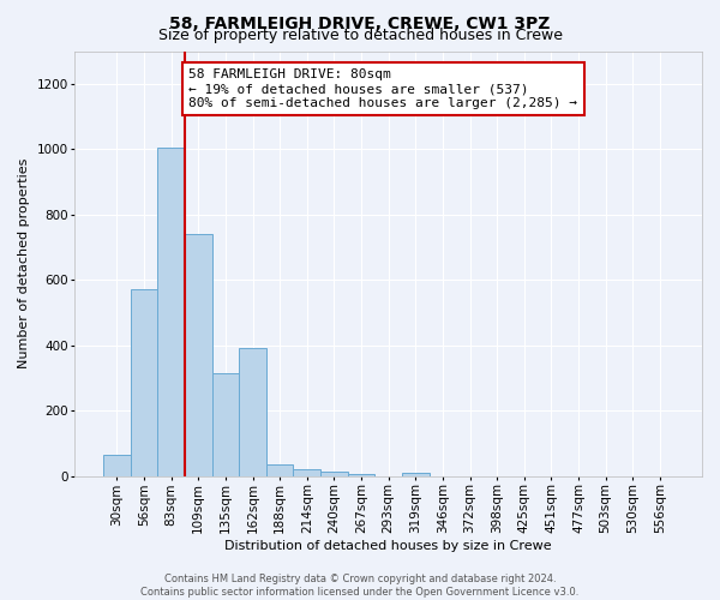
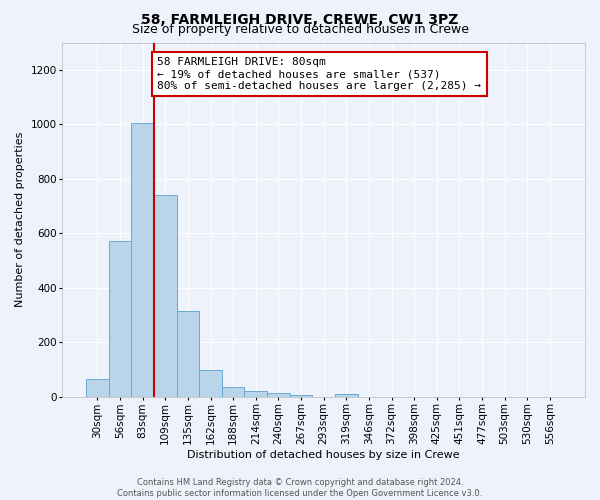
162sqm: 390 -> 100
